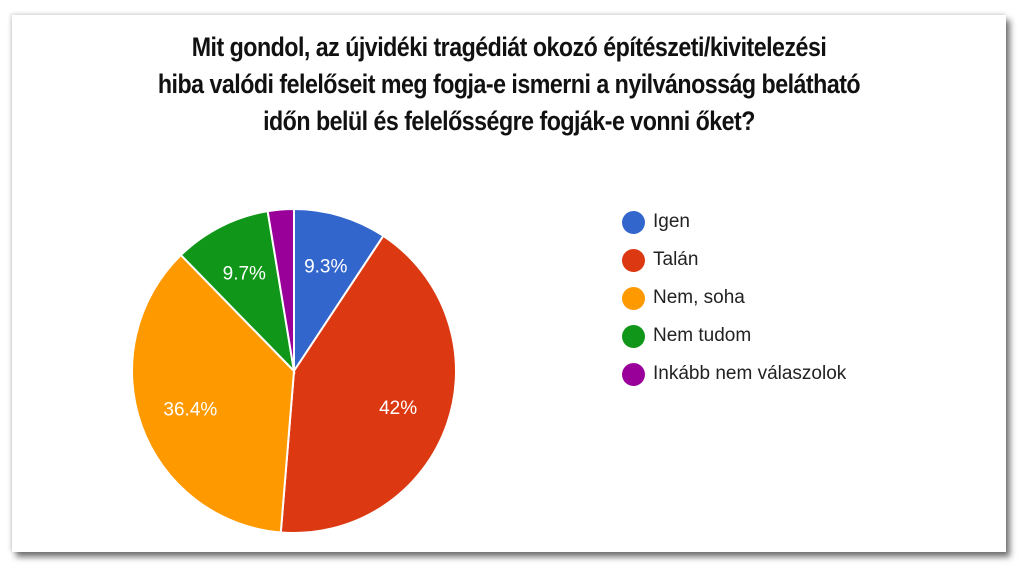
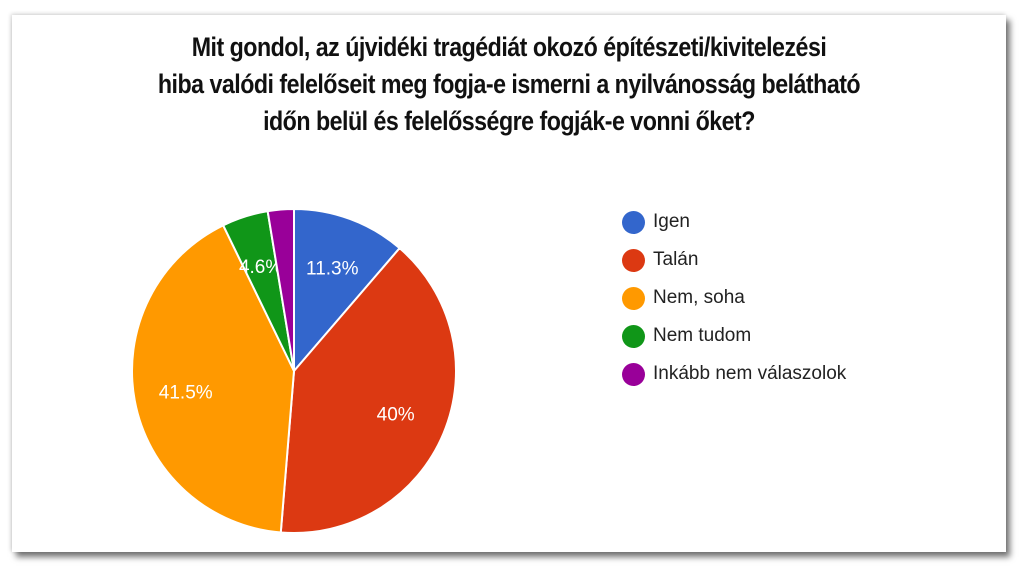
Igen: 9.3% -> 11.3%
Talán: 42% -> 40%
Nem, soha: 36.4% -> 41.5%
Nem tudom: 9.7% -> 4.6%
